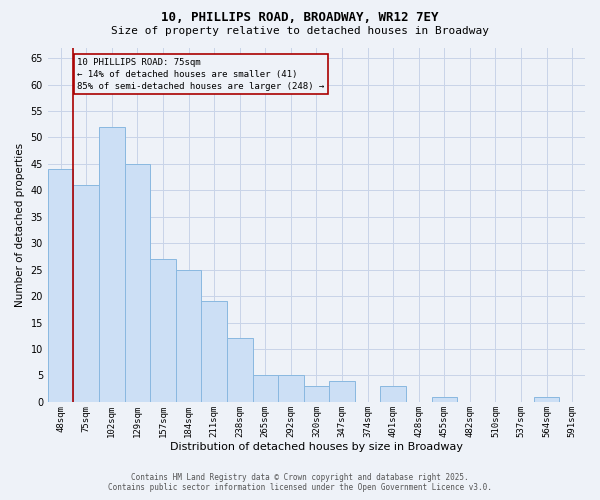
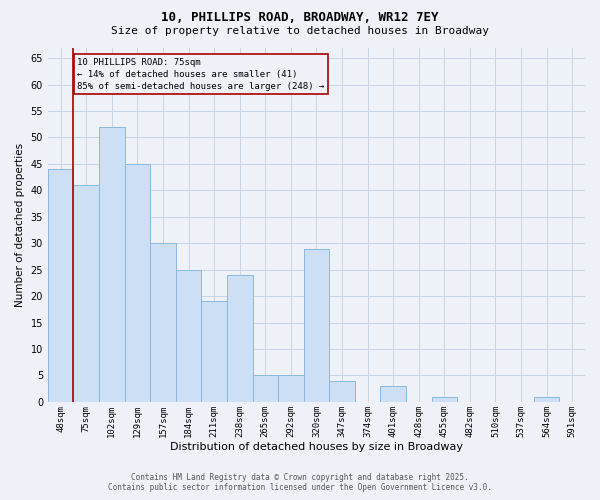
157sqm: 27 -> 30
238sqm: 12 -> 24
320sqm: 3 -> 29
